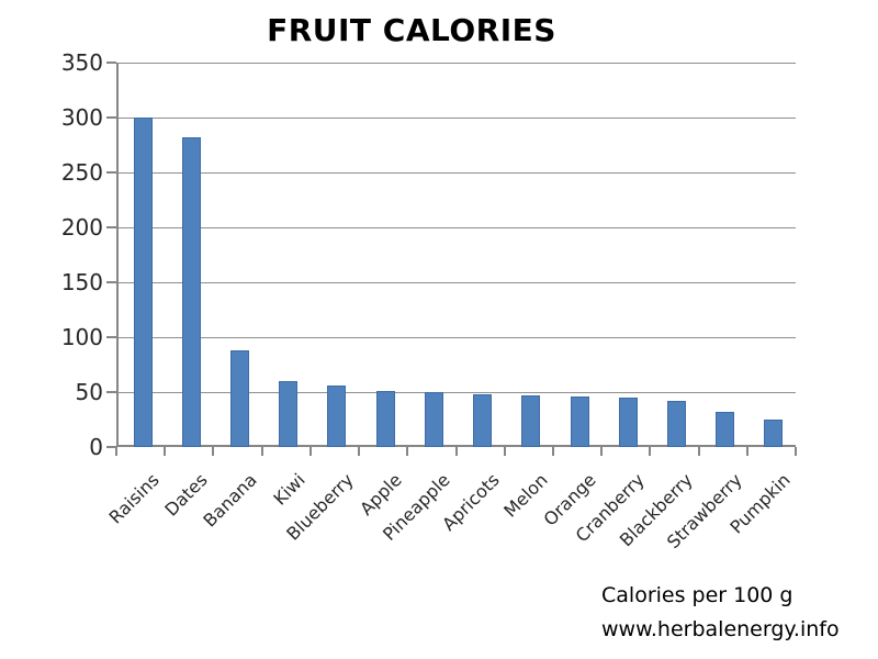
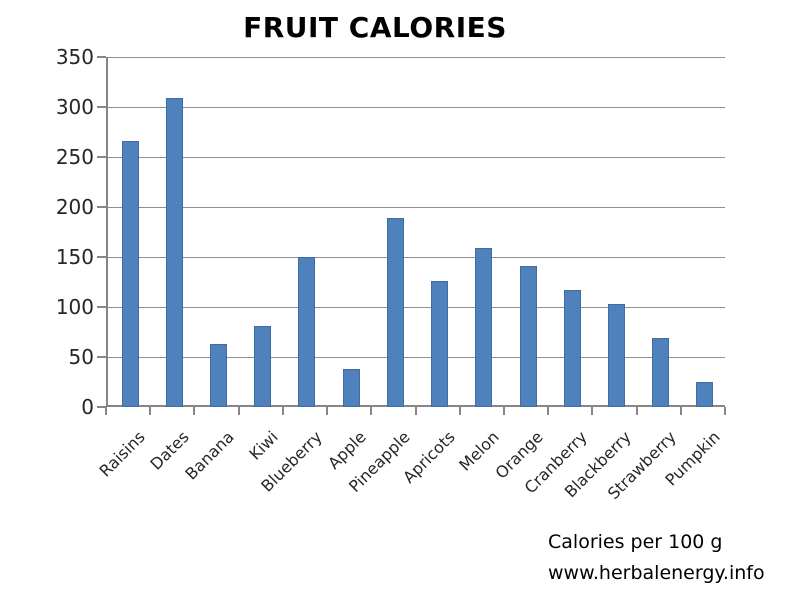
Raisins: 300 -> 266
Dates: 282 -> 309
Banana: 88 -> 63
Kiwi: 60 -> 81
Blueberry: 56 -> 150
Apple: 51 -> 38
Pineapple: 50 -> 189
Apricots: 48 -> 126
Melon: 47 -> 159
Orange: 46 -> 141
Cranberry: 45 -> 117
Blackberry: 42 -> 103
Strawberry: 32 -> 69
